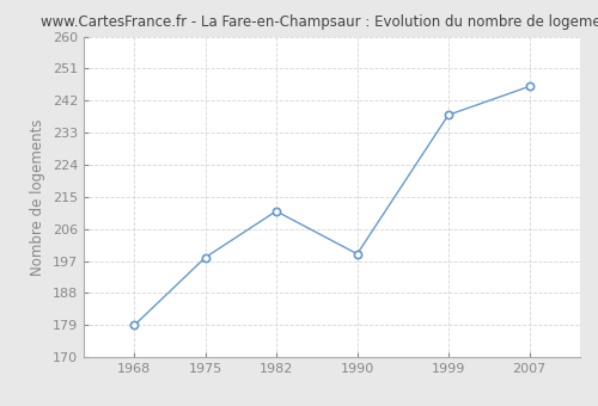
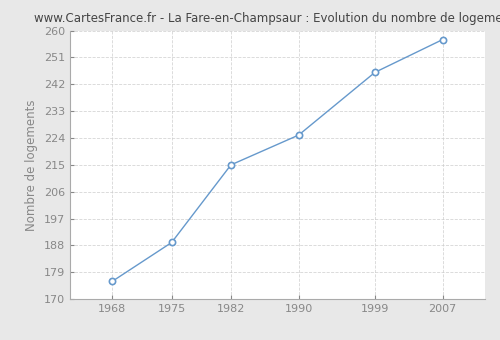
1968: 179 -> 176
1975: 198 -> 189
1982: 211 -> 215
1990: 199 -> 225
1999: 238 -> 246
2007: 246 -> 257
